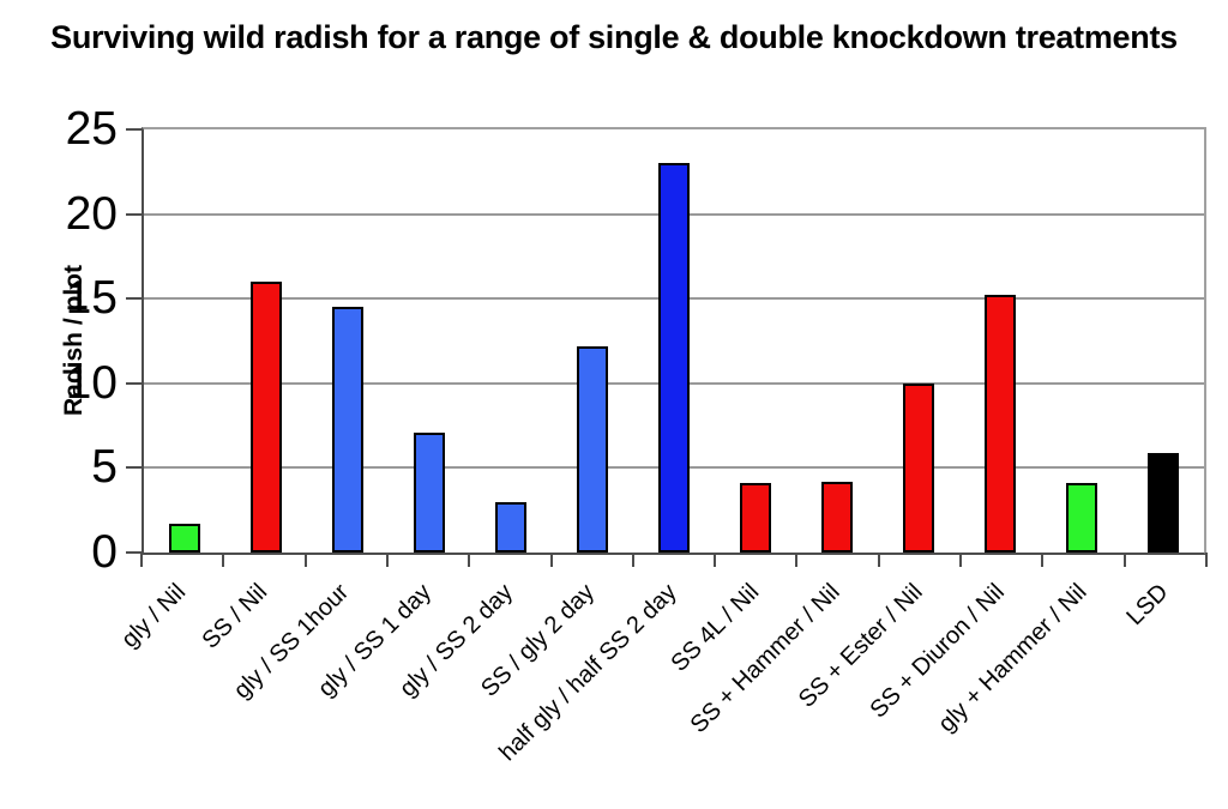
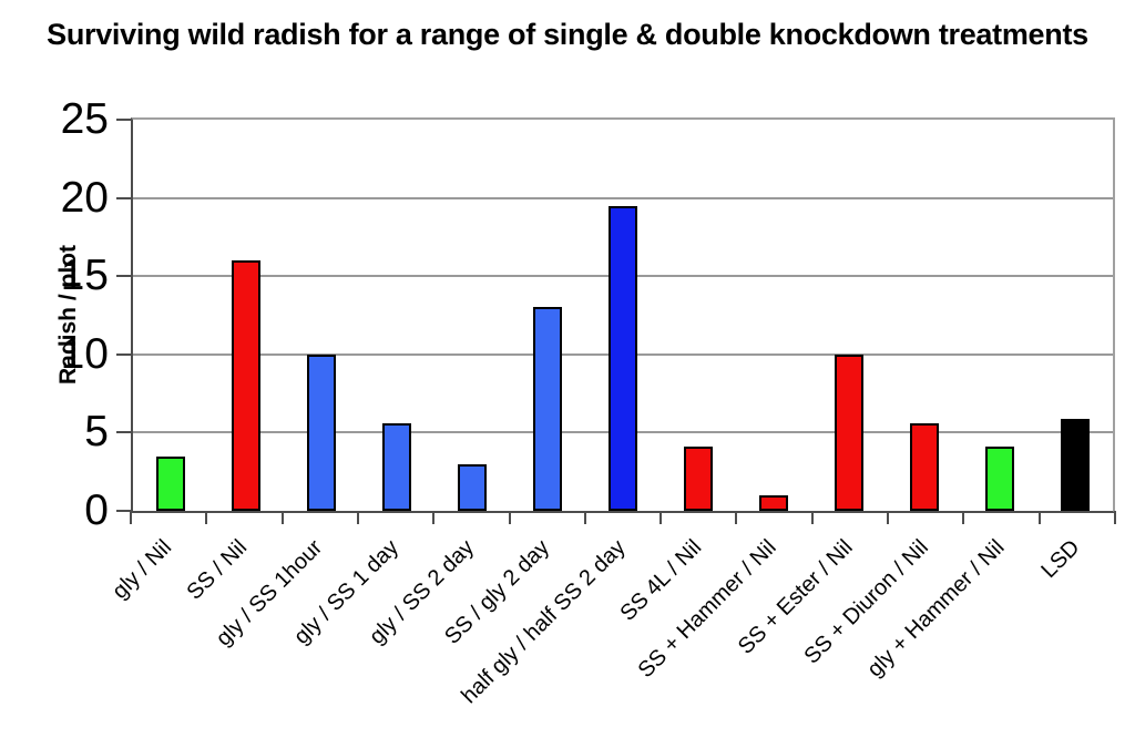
gly / Nil: 1.7 -> 3.5
gly / SS 1hour: 14.5 -> 10.0
gly / SS 1 day: 7.1 -> 5.6
SS / gly 2 day: 12.2 -> 13.0
half gly / half SS 2 day: 23.0 -> 19.5
SS + Hammer / Nil: 4.2 -> 1.0
SS + Diuron / Nil: 15.2 -> 5.6
